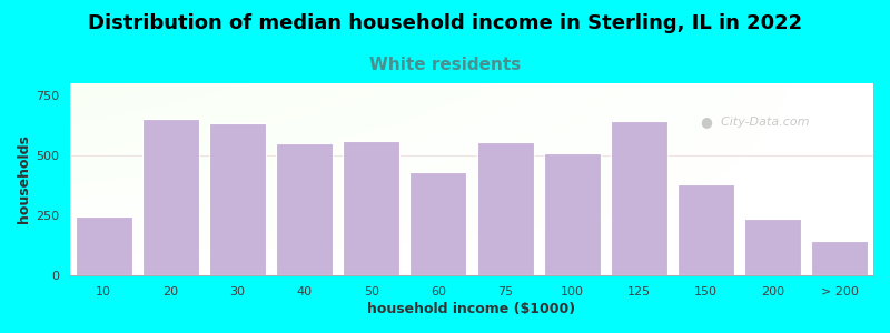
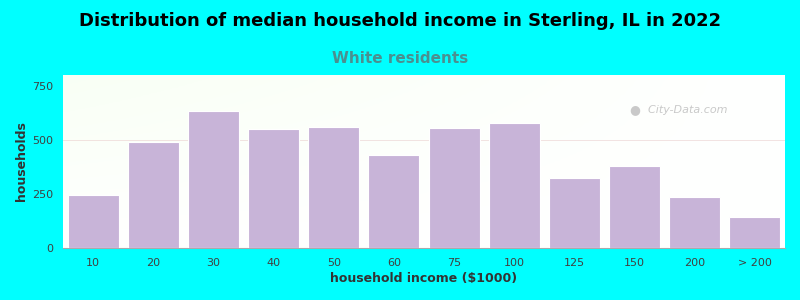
20: 650 -> 490
100: 510 -> 580
125: 645 -> 325
